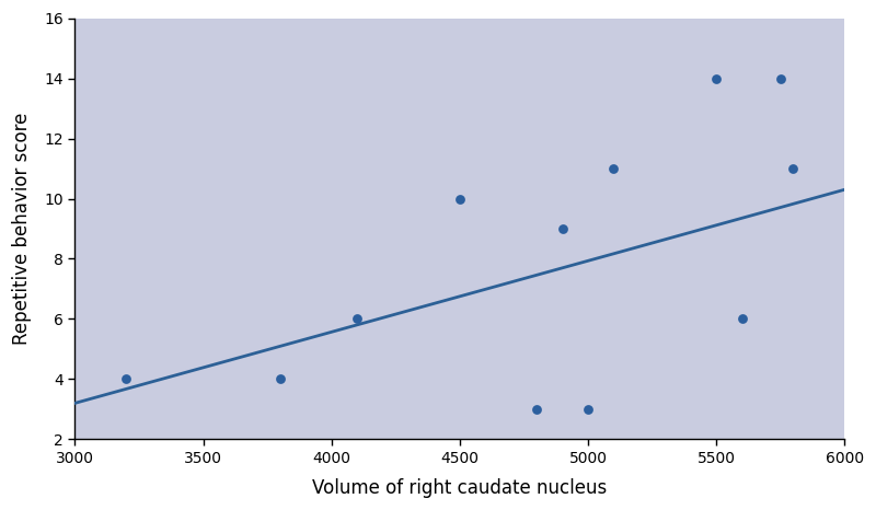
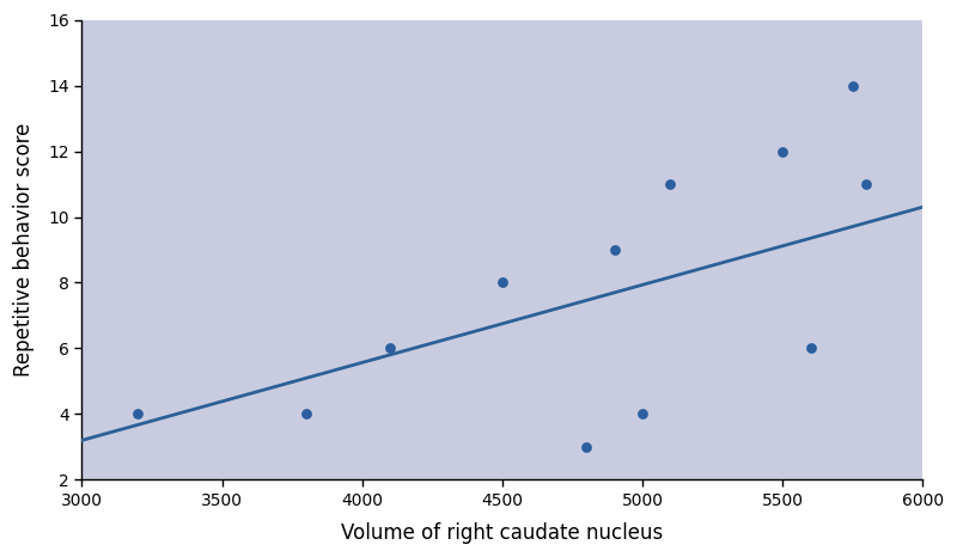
4500: 10 -> 8
5000: 3 -> 4
5500: 14 -> 12
